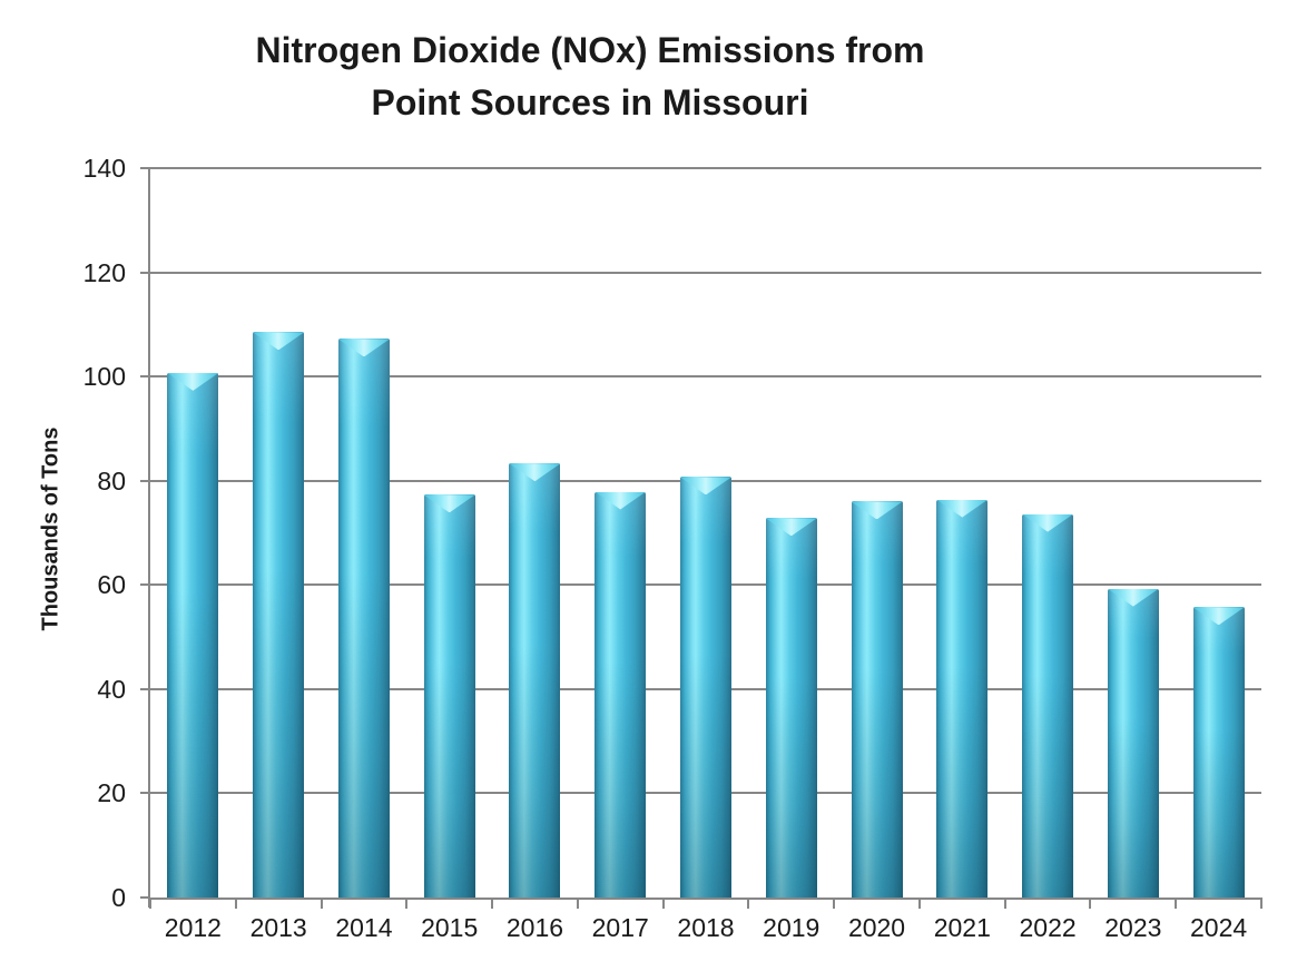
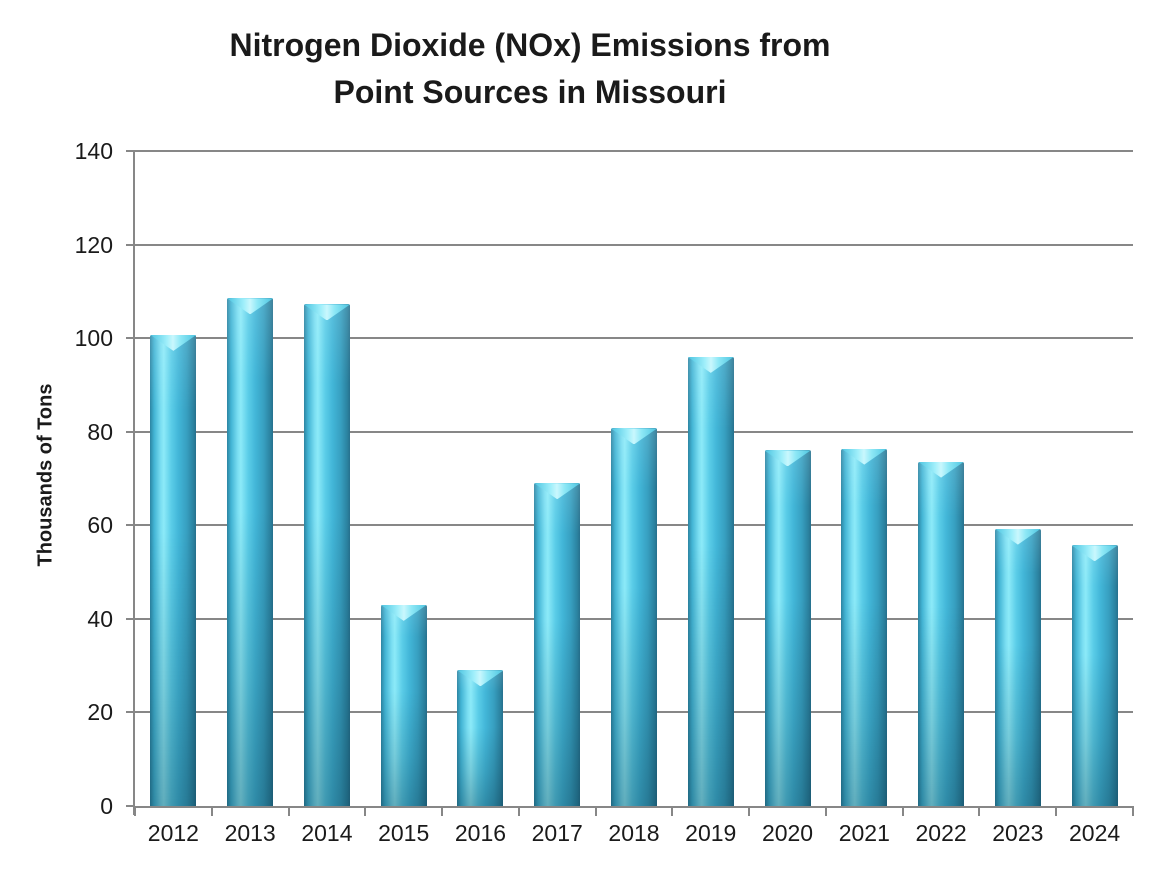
2015: 77 -> 43
2016: 83 -> 29
2017: 78 -> 69
2019: 73 -> 96
